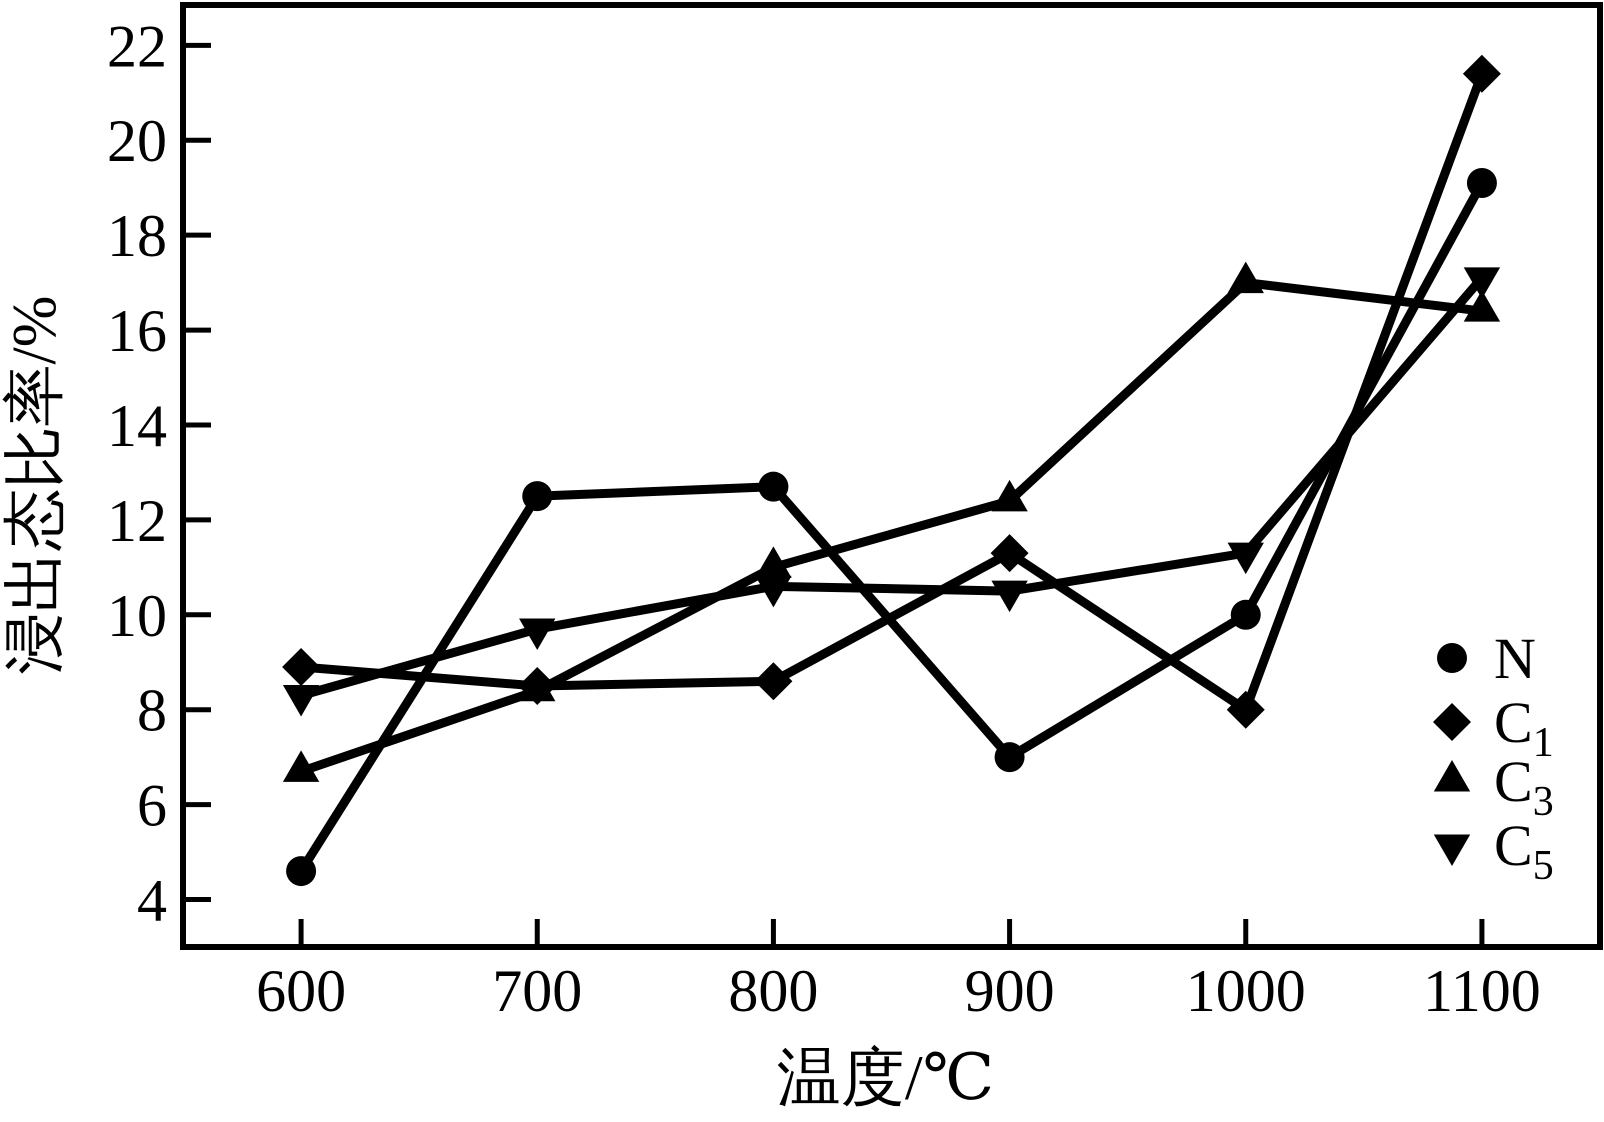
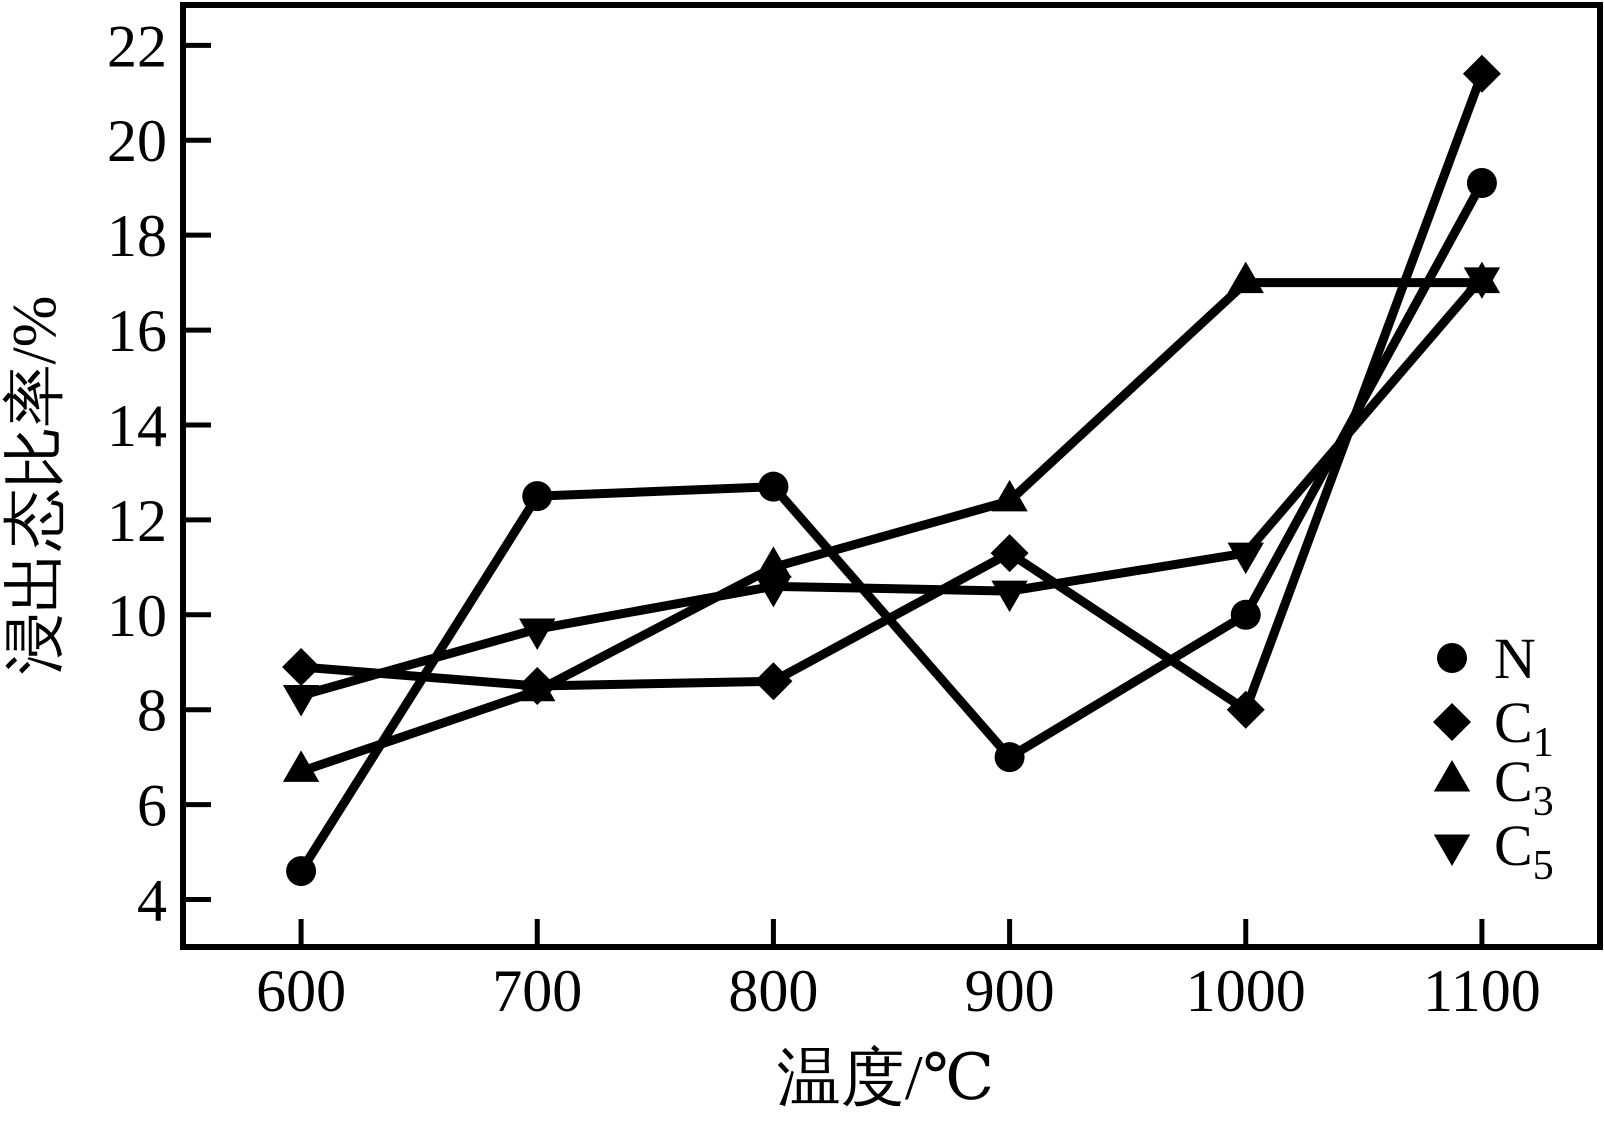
C3/1100: 16.4 -> 17.0
